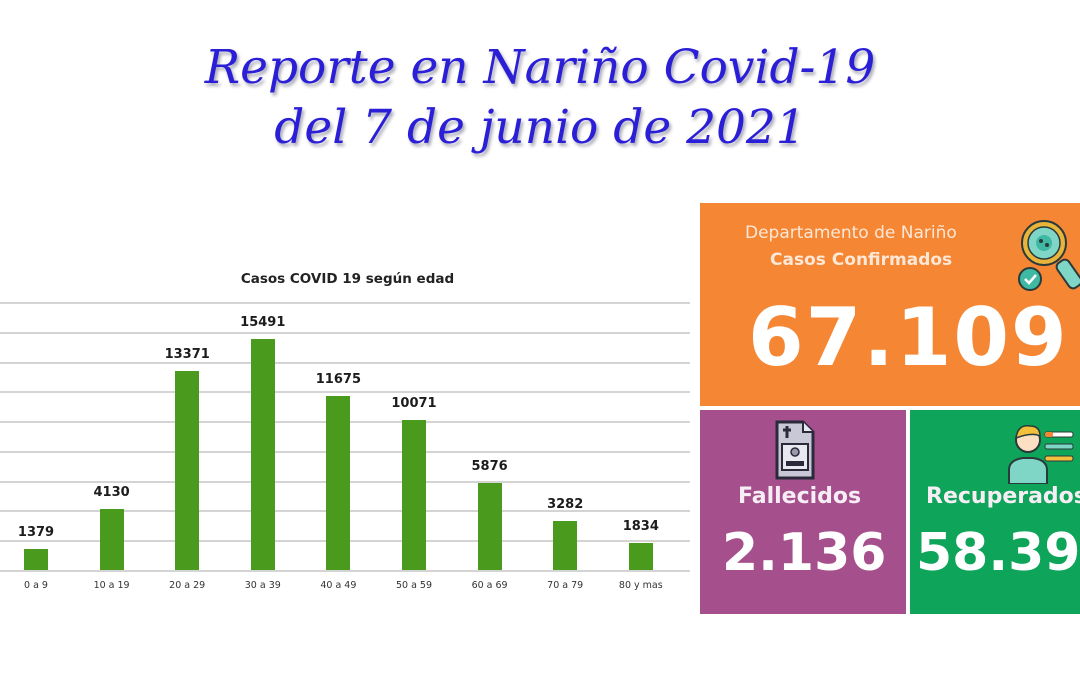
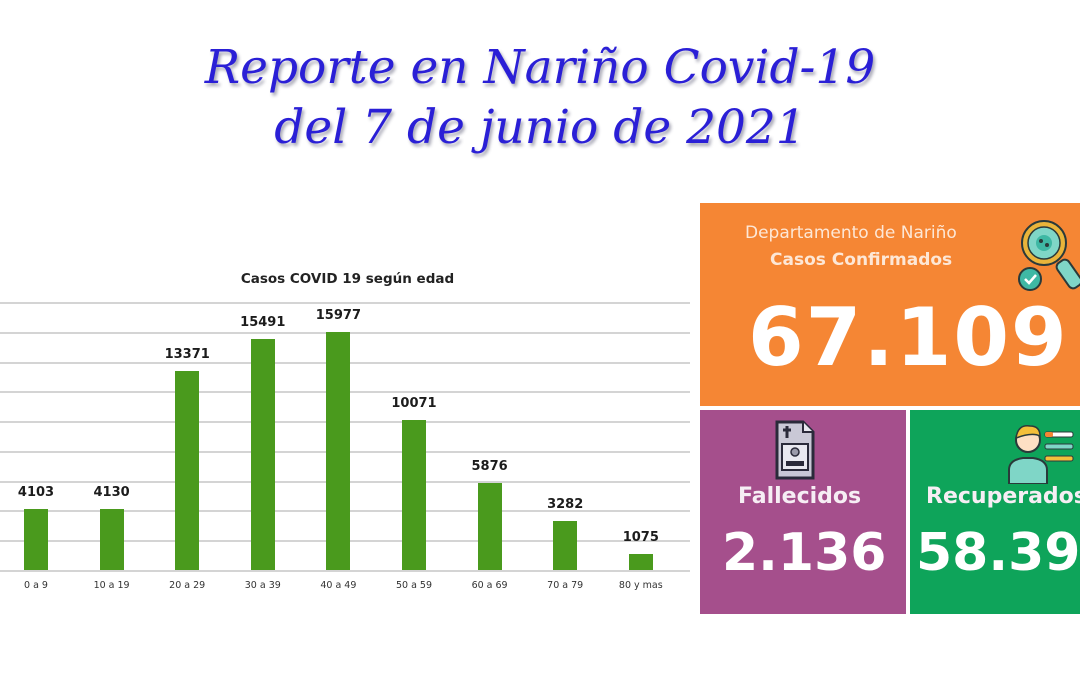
0 a 9: 1379 -> 4103
40 a 49: 11675 -> 15977
80 y mas: 1834 -> 1075
